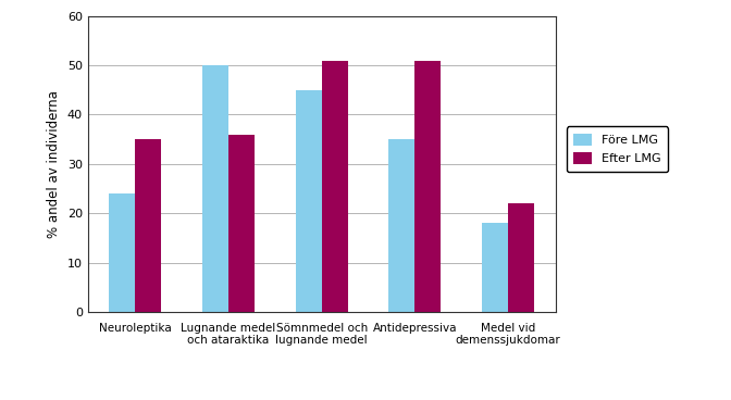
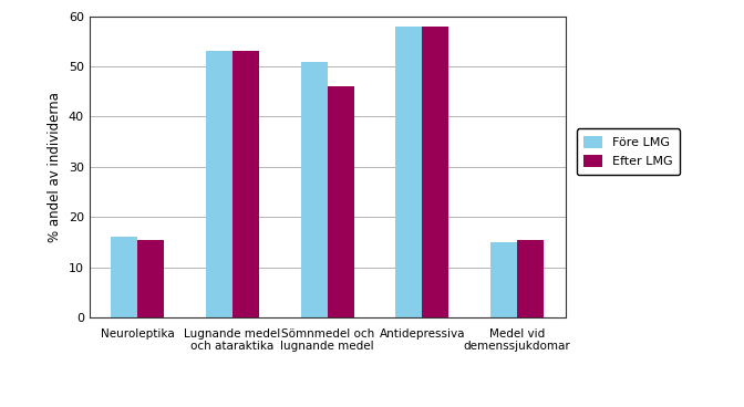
Före LMG/Neuroleptika: 24 -> 16
Efter LMG/Neuroleptika: 35.0 -> 15.5
Före LMG/Lugnande medel och ataraktika: 50 -> 53
Efter LMG/Lugnande medel och ataraktika: 36.0 -> 53.0
Före LMG/Sömnmedel och lugnande medel: 45 -> 51
Efter LMG/Sömnmedel och lugnande medel: 51.0 -> 46.0
Före LMG/Antidepressiva: 35 -> 58
Efter LMG/Antidepressiva: 51.0 -> 58.0
Före LMG/Medel vid demenssjukdomar: 18 -> 15
Efter LMG/Medel vid demenssjukdomar: 22.0 -> 15.5
